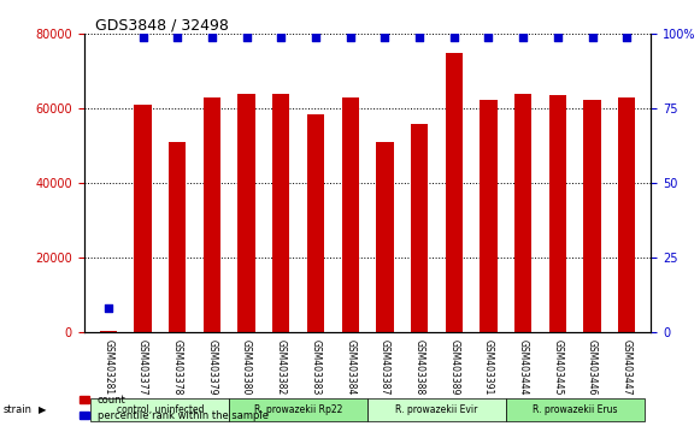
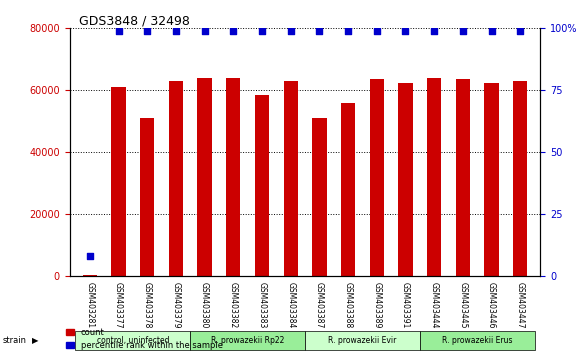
count/GSM403389: 75000 -> 63500
